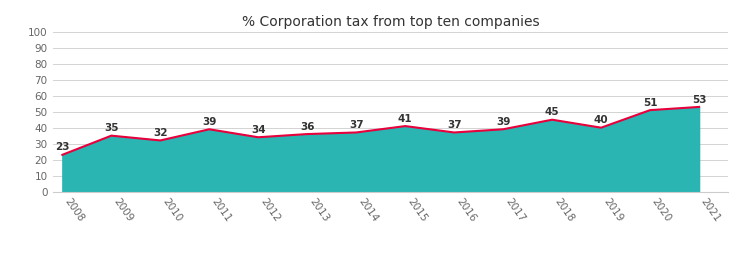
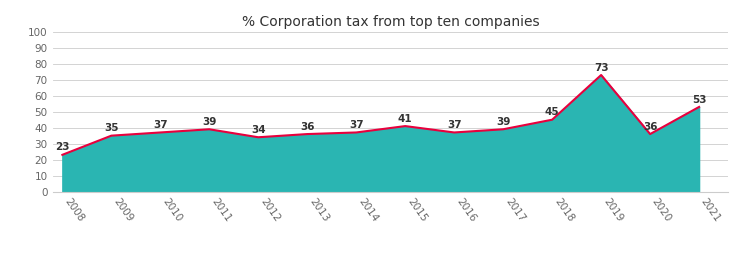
2010: 32 -> 37
2019: 40 -> 73
2020: 51 -> 36
